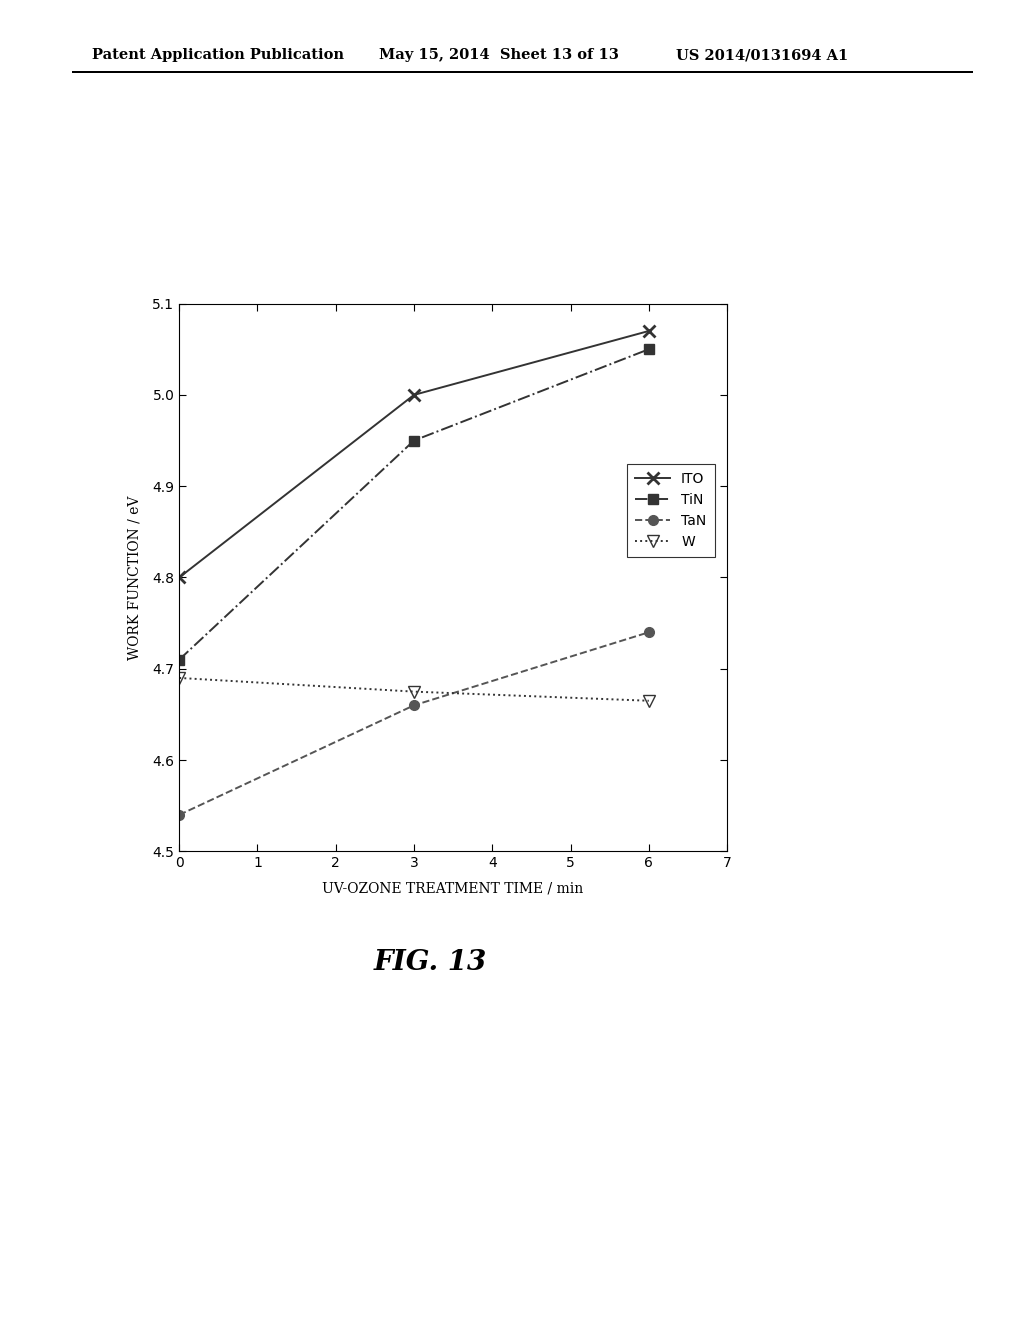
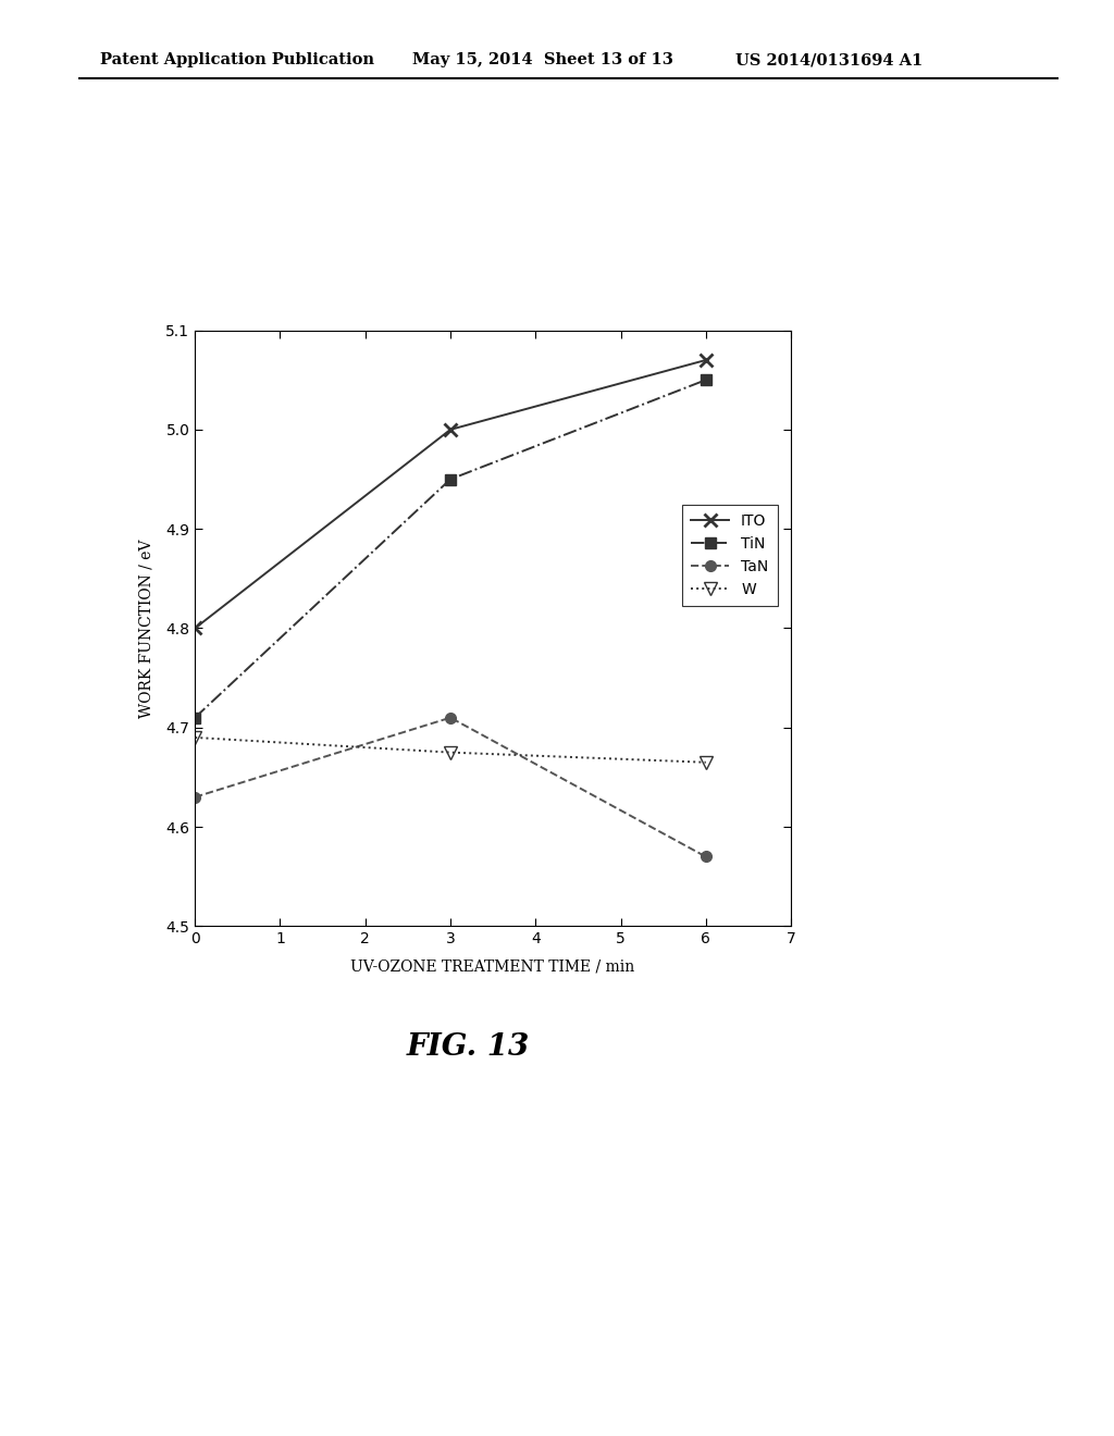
TaN/0: 4.54 -> 4.63
TaN/3: 4.66 -> 4.71
TaN/6: 4.74 -> 4.57
